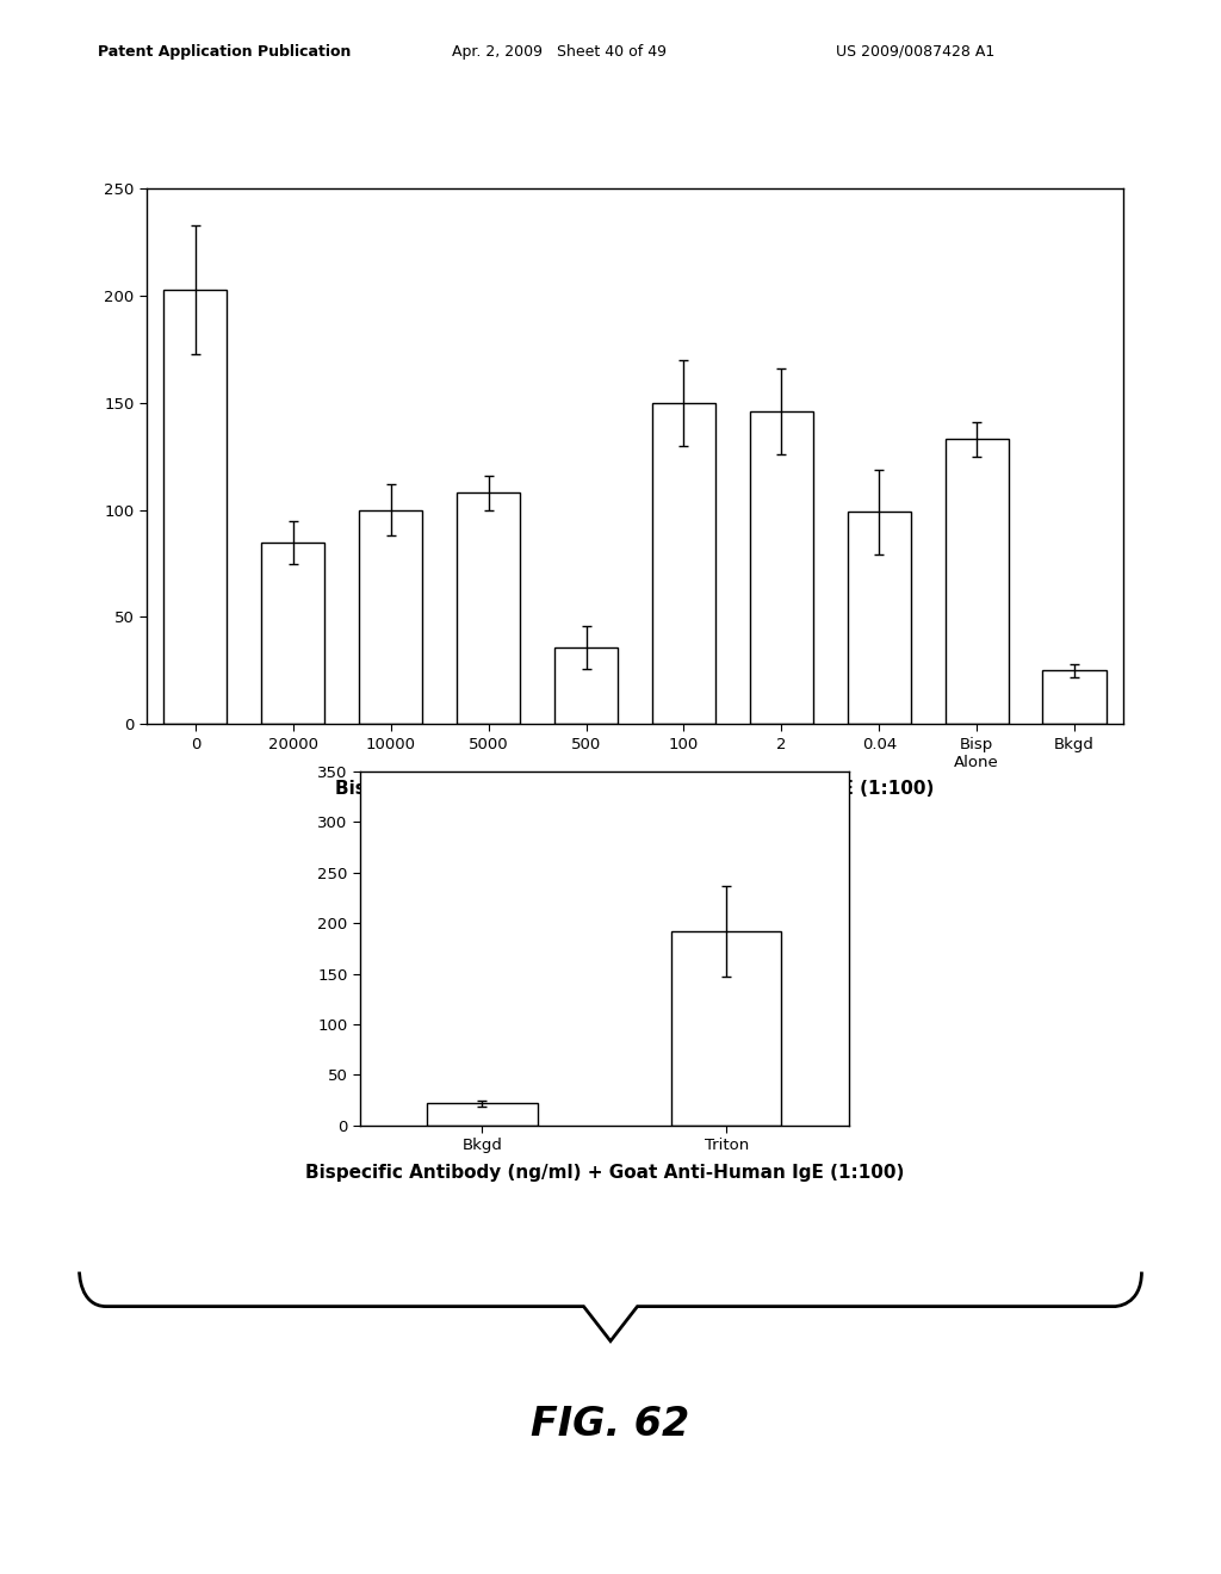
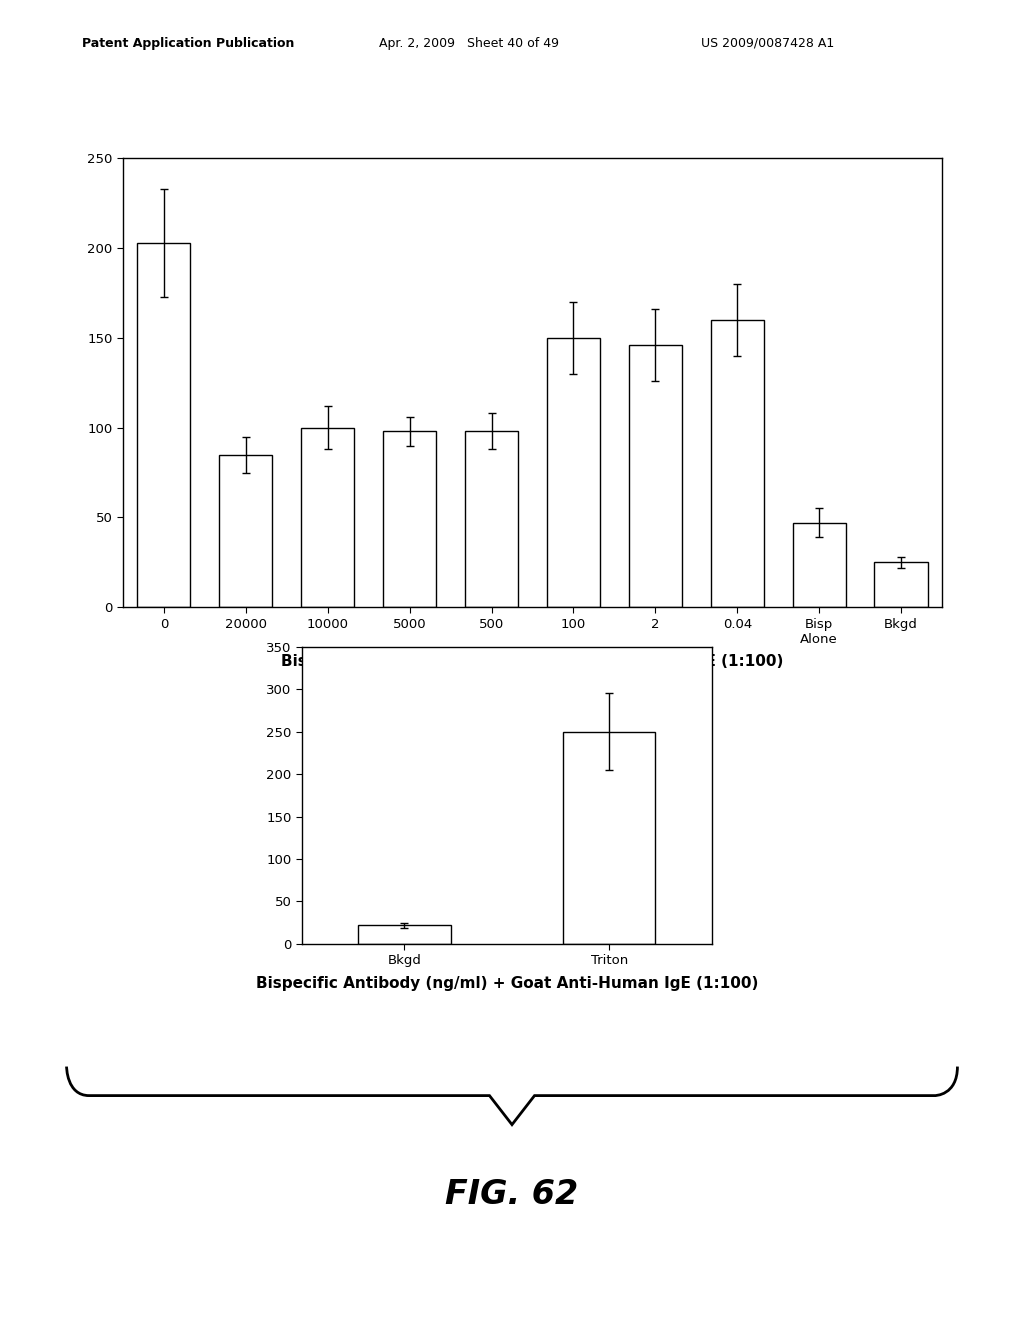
5000: 108 -> 98
500: 36 -> 98
0.04: 99 -> 160
Bisp Alone: 133 -> 47
Triton: 192 -> 250
